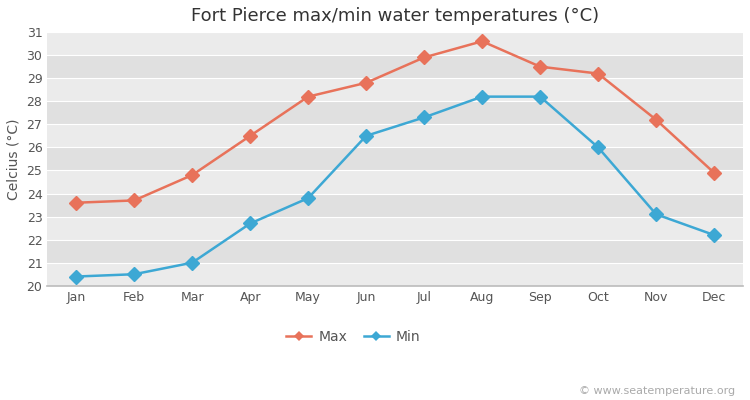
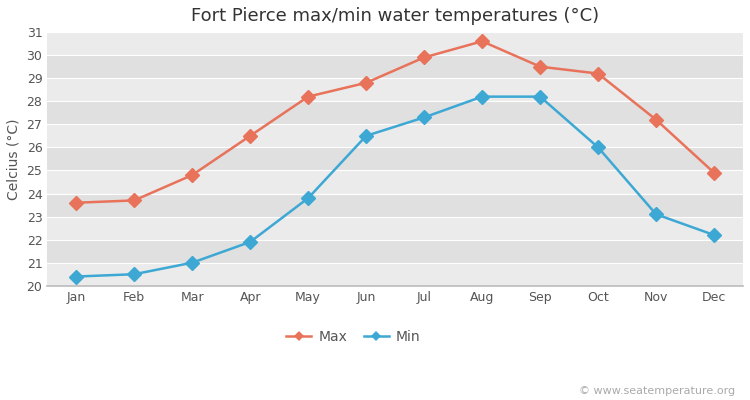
Min/Apr: 22.7 -> 21.9
